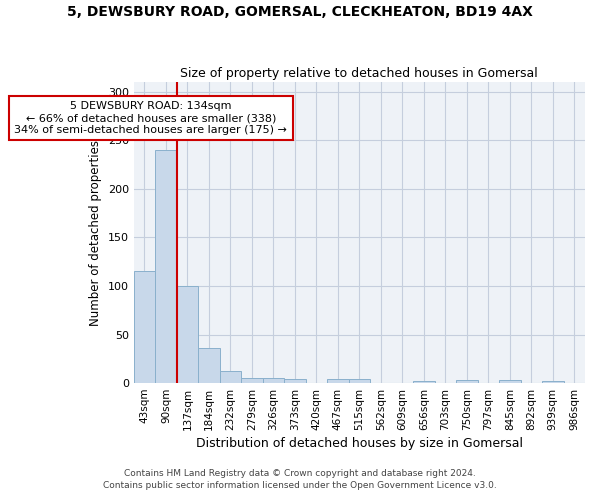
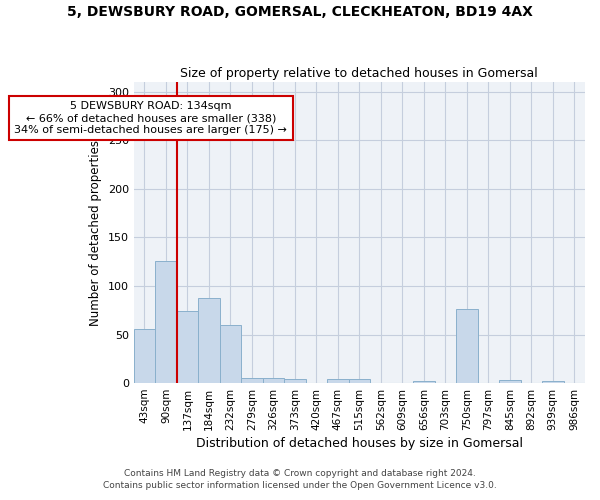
43sqm: 115 -> 56
90sqm: 240 -> 126
137sqm: 100 -> 74
184sqm: 36 -> 88
232sqm: 12 -> 60
750sqm: 3 -> 76
